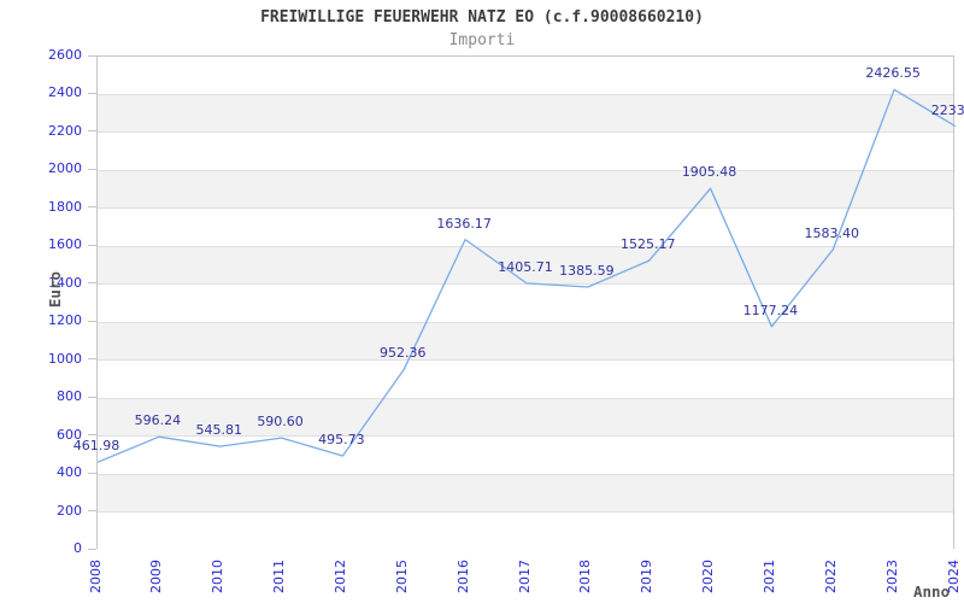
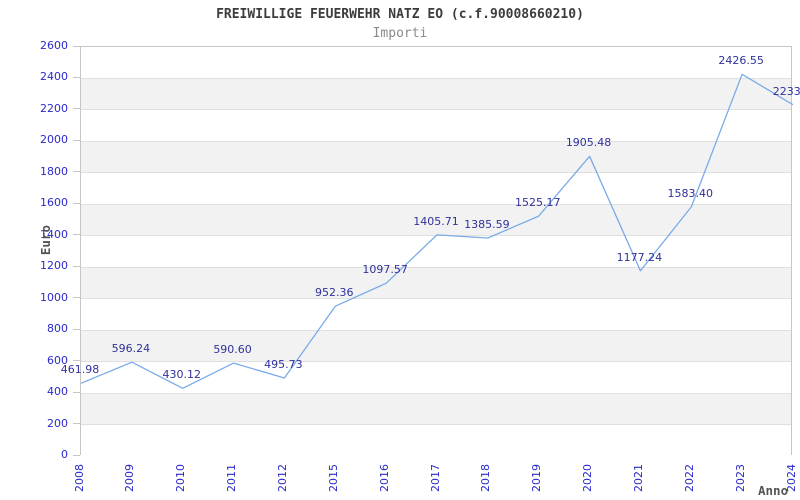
2010: 545.81 -> 430.12
2016: 1636.17 -> 1097.57
